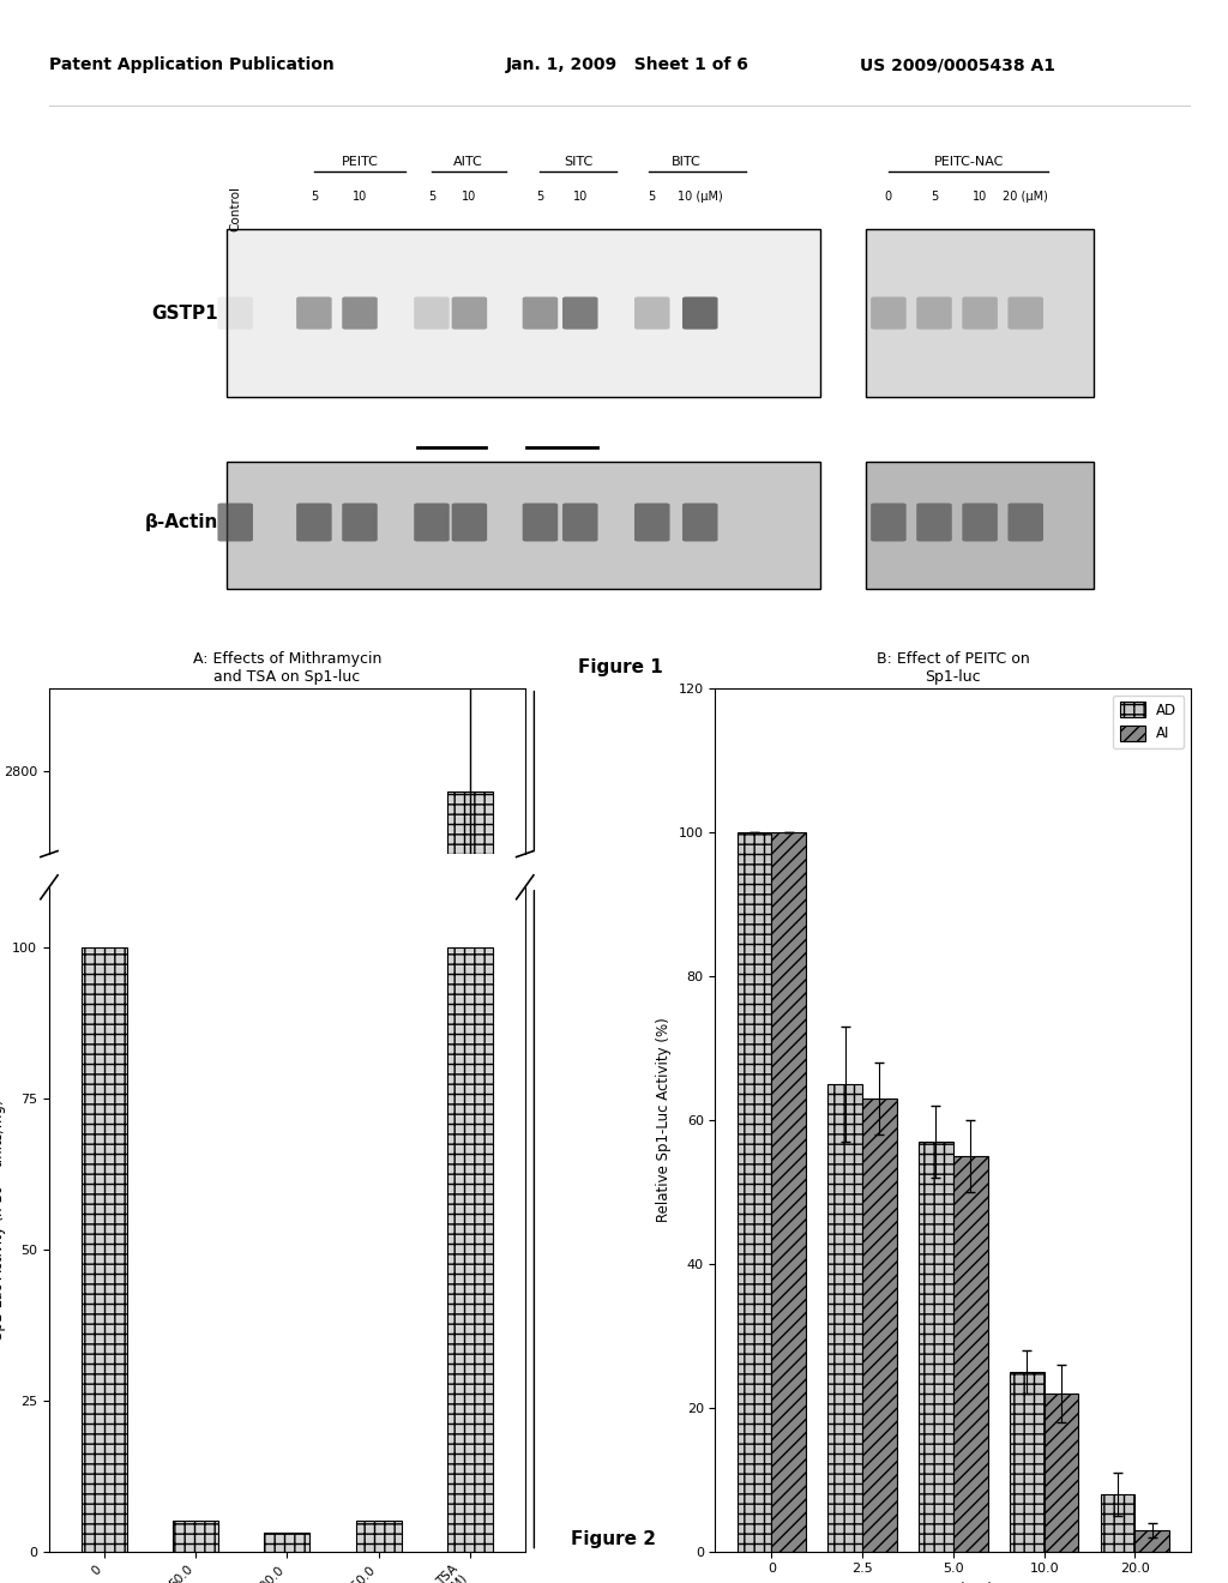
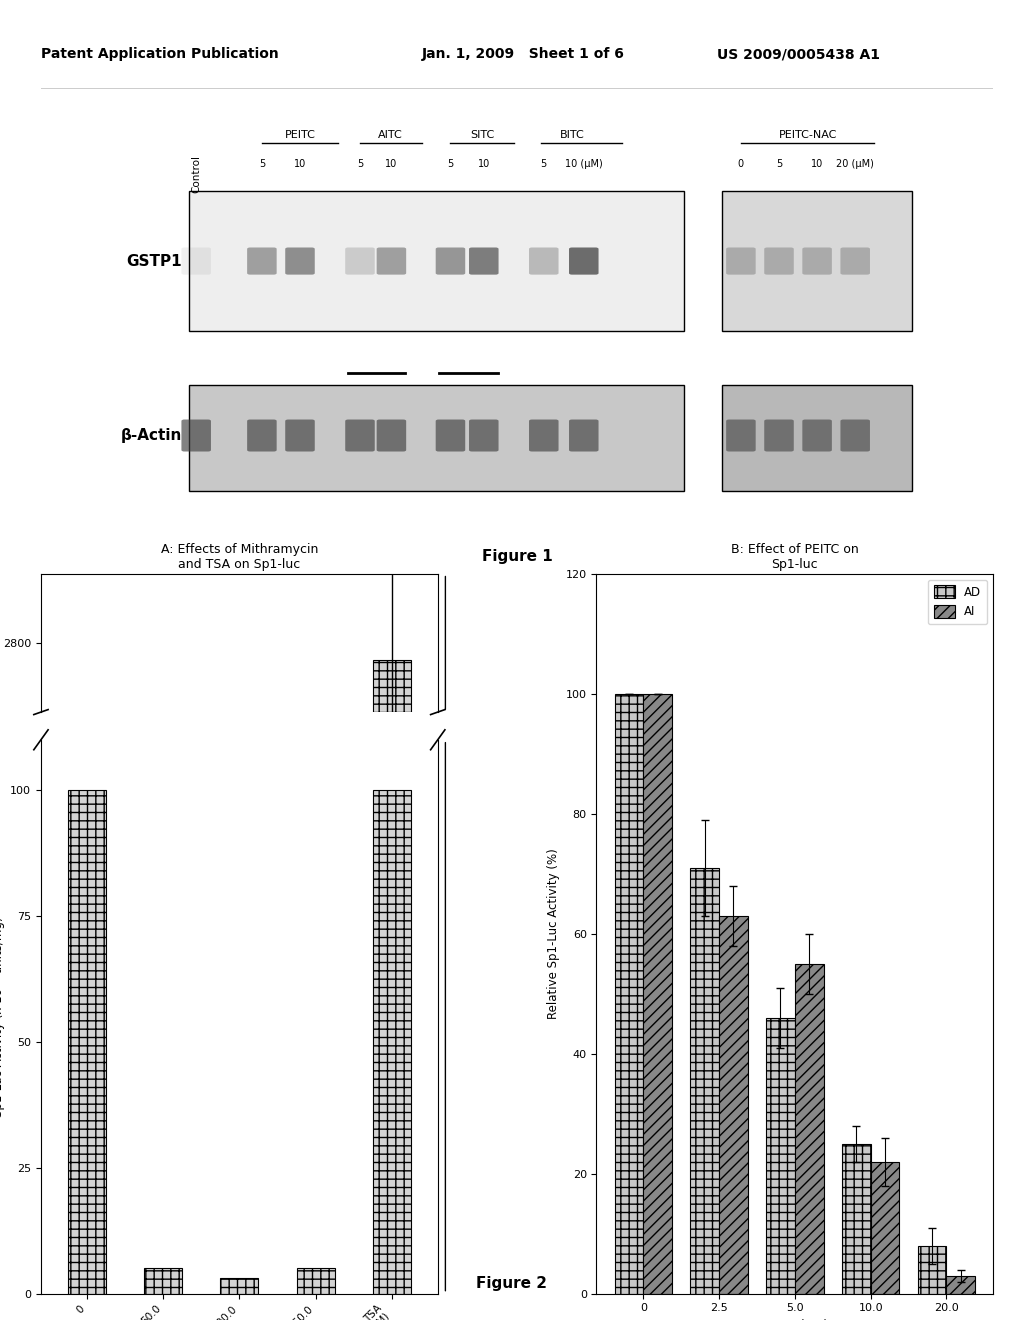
B: Effect of PEITC on Sp1-luc/AD/2.5: 65 -> 71
B: Effect of PEITC on Sp1-luc/AD/5.0: 57 -> 46
